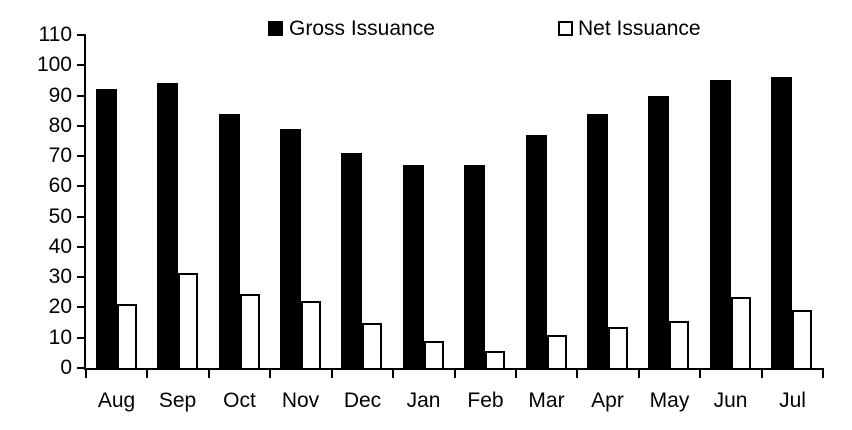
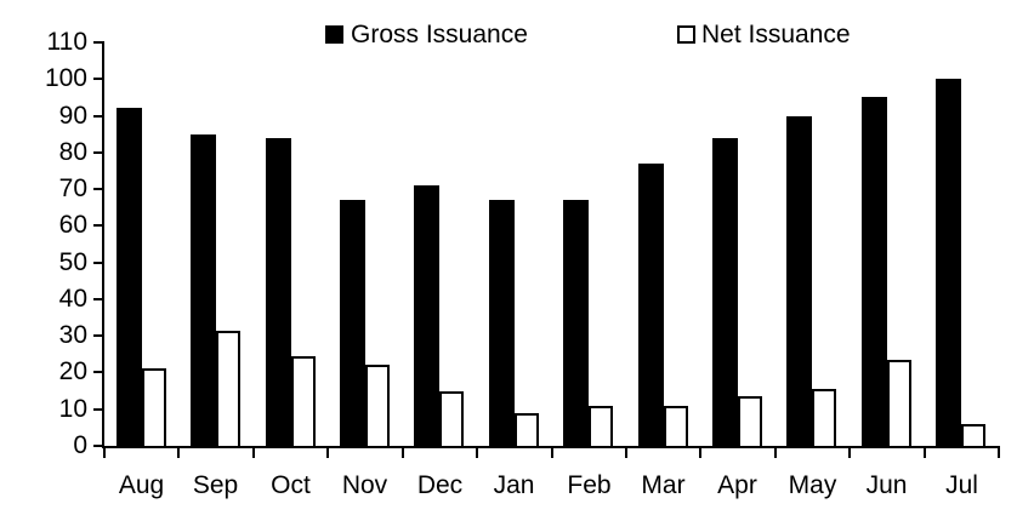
Gross Issuance/Sep: 94 -> 85
Gross Issuance/Nov: 79 -> 67
Net Issuance/Feb: 6 -> 11
Gross Issuance/Jul: 96 -> 100
Net Issuance/Jul: 19 -> 6
